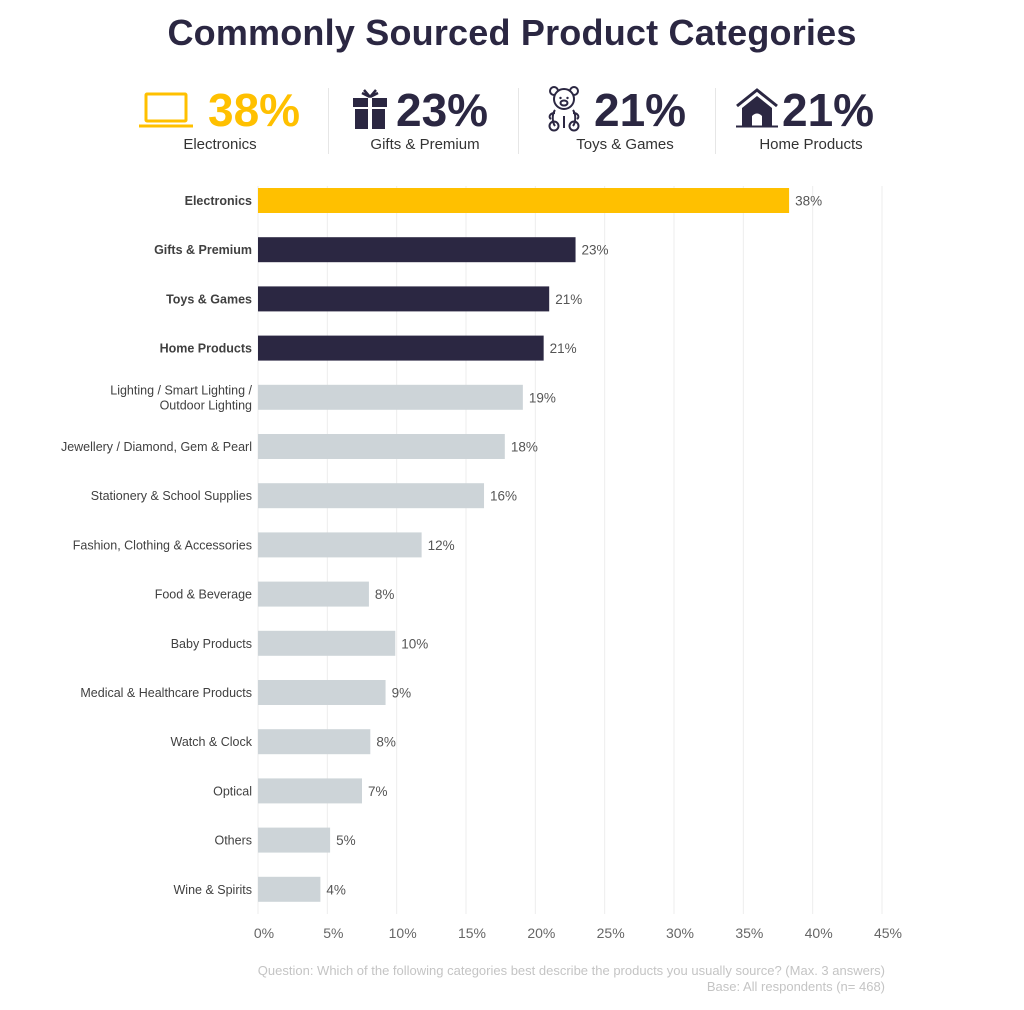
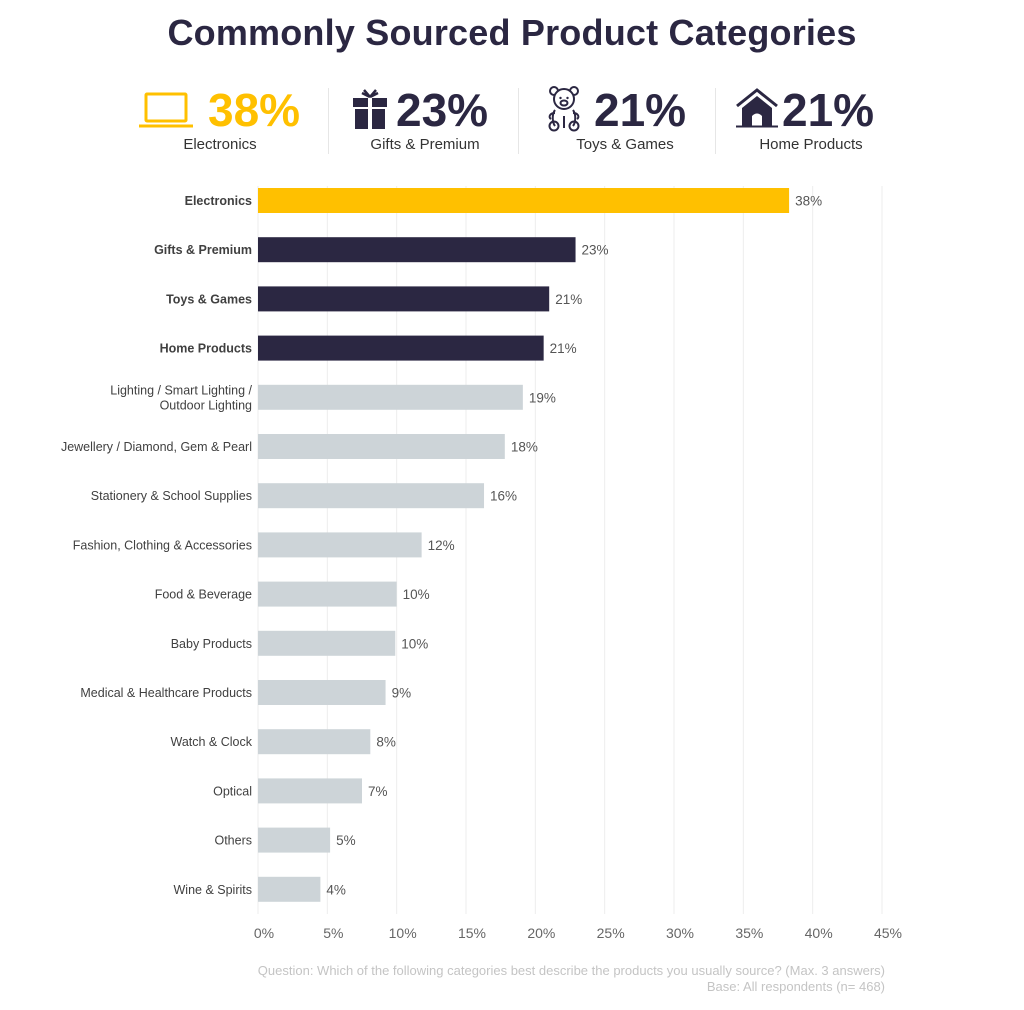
Food & Beverage: 8% -> 10%
